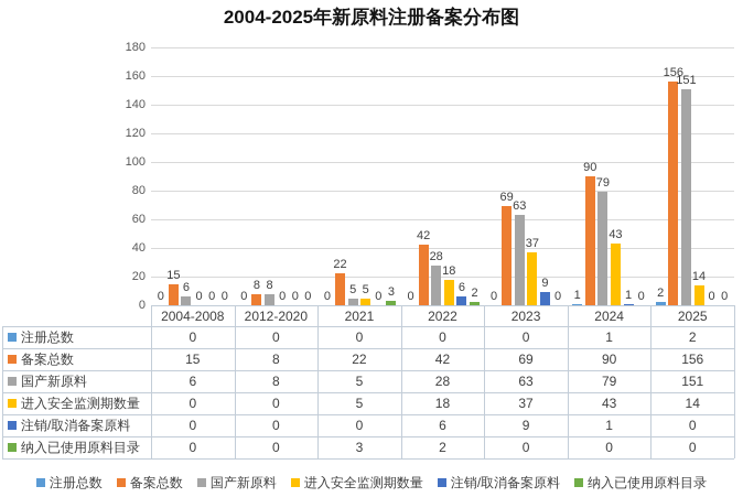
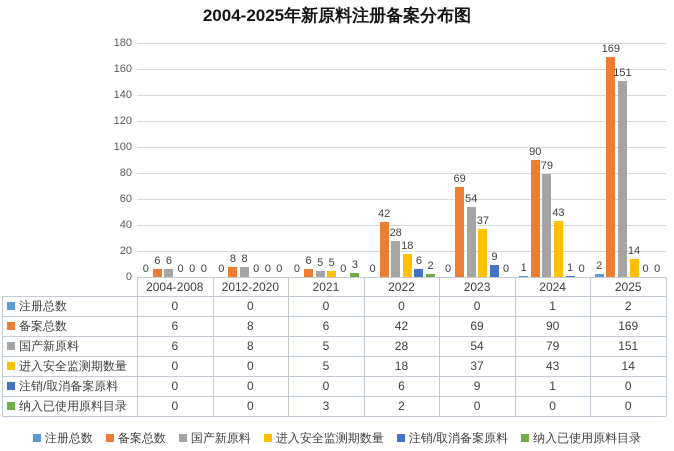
备案总数/2004-2008: 15 -> 6
备案总数/2021: 22 -> 6
国产新原料/2023: 63 -> 54
备案总数/2025: 156 -> 169
